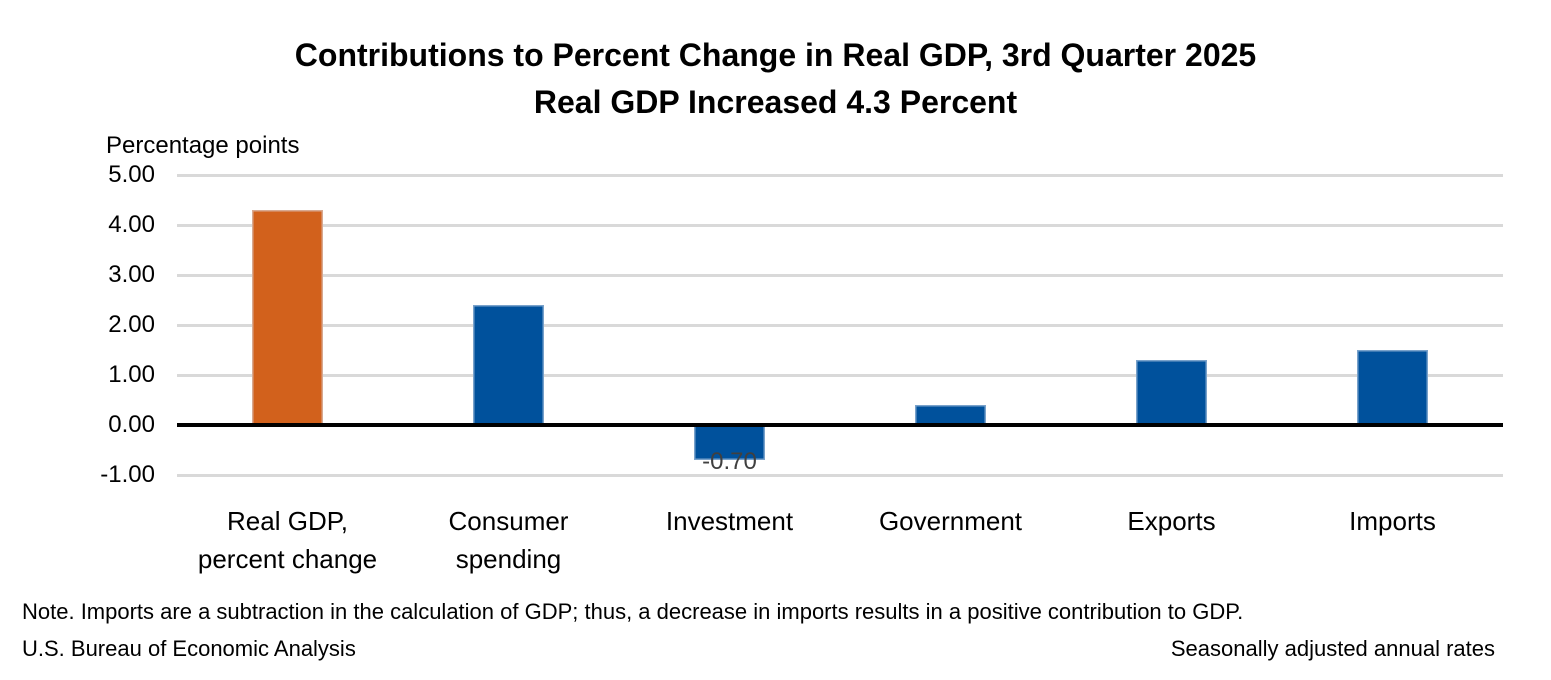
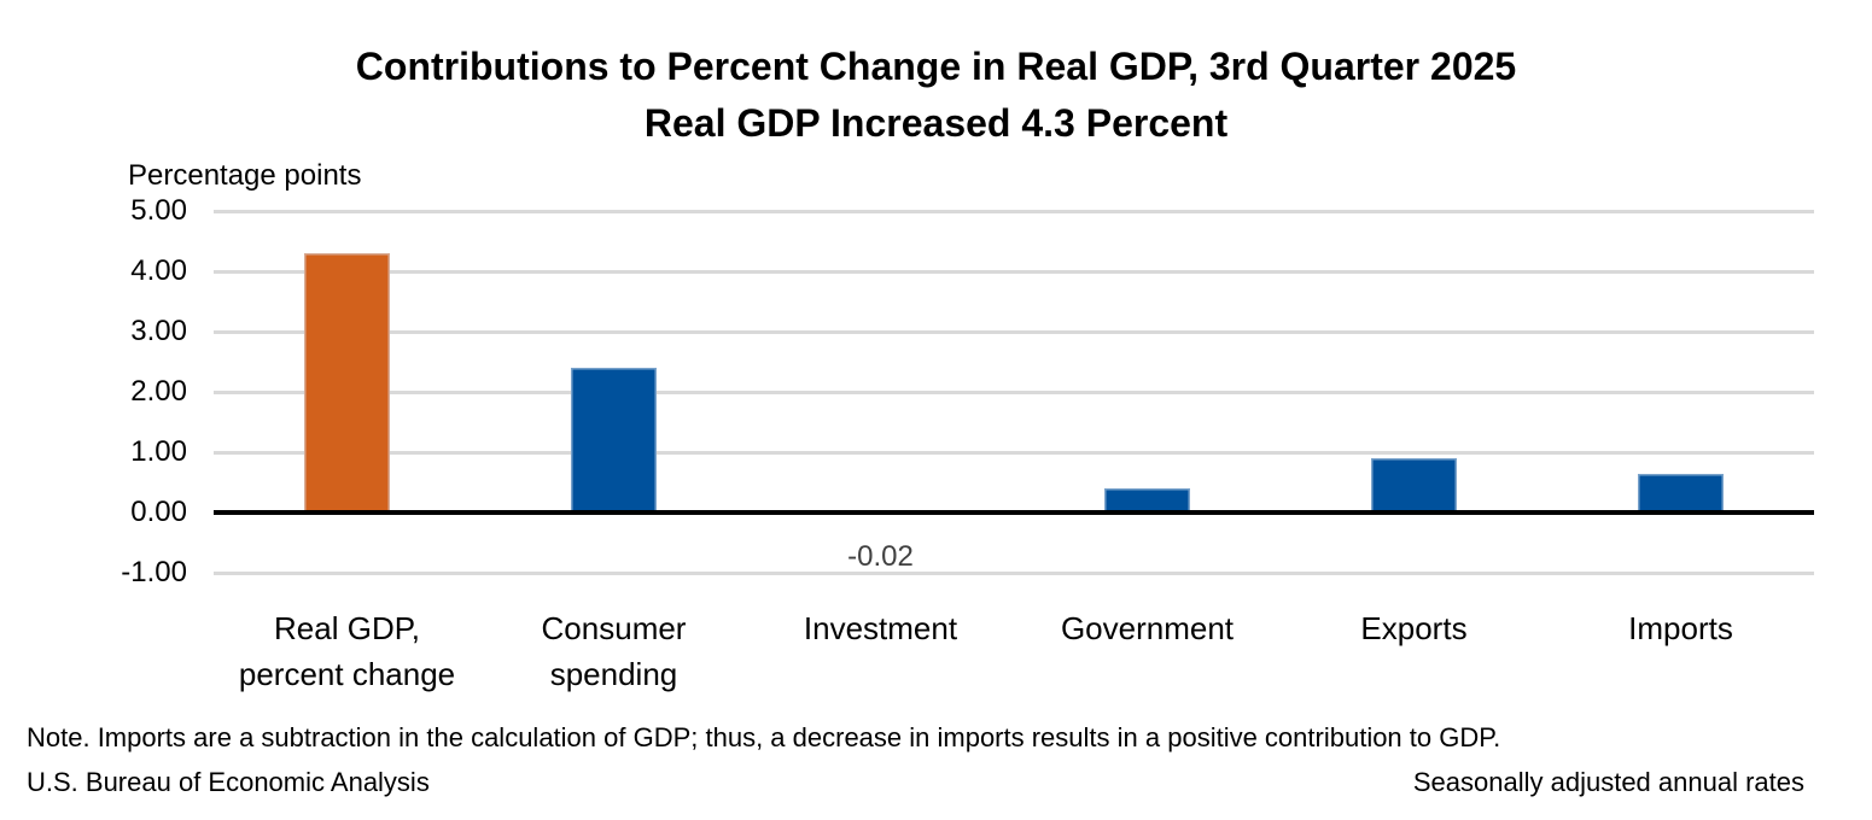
Investment: -0.70 -> -0.02
Exports: 1.3 -> 0.9
Imports: 1.5 -> 0.7
